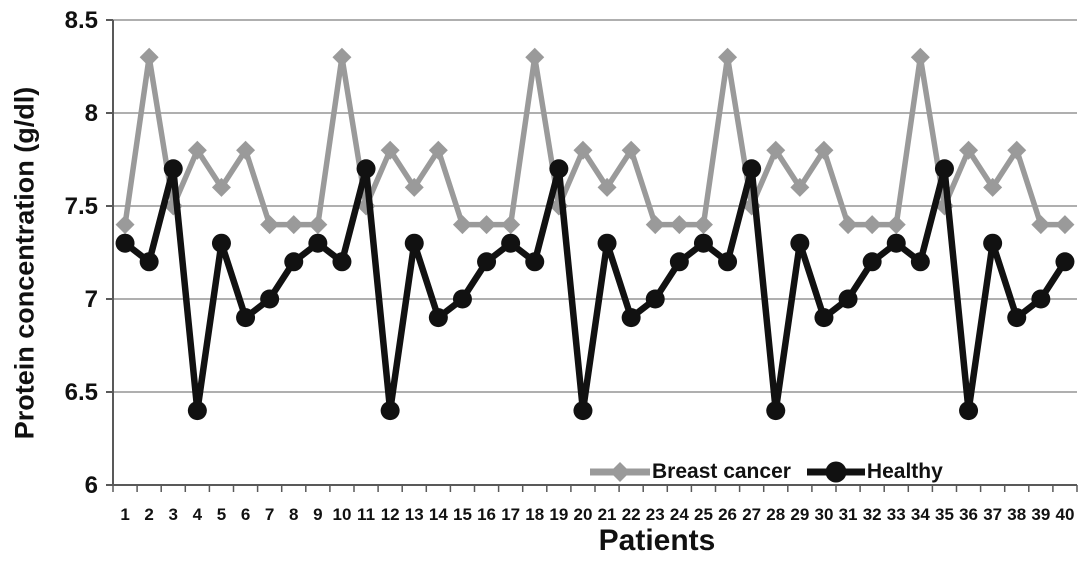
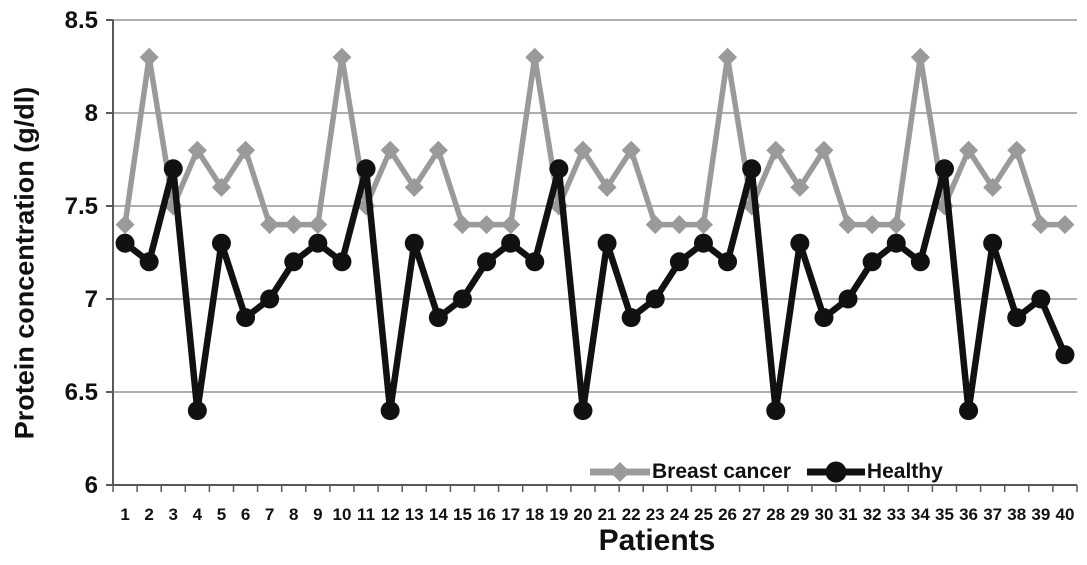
Healthy/40: 7.2 -> 6.7
